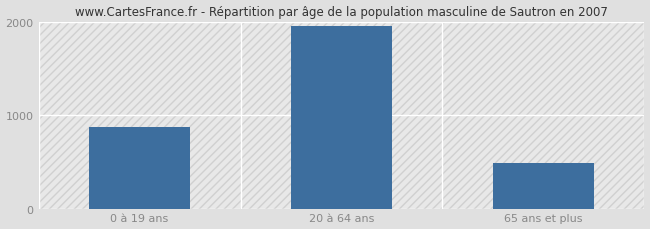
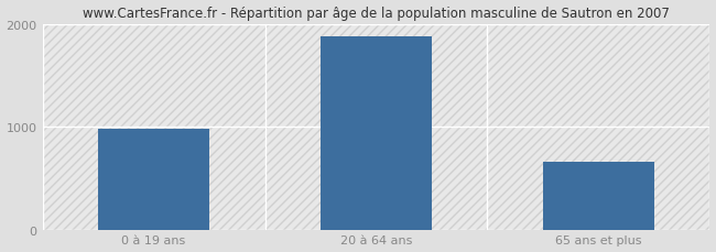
0 à 19 ans: 870 -> 980
20 à 64 ans: 1950 -> 1880
65 ans et plus: 490 -> 660
